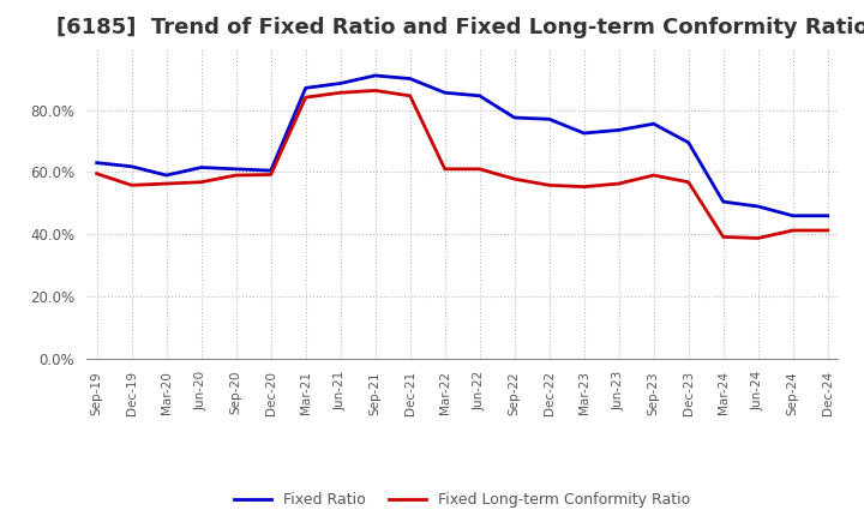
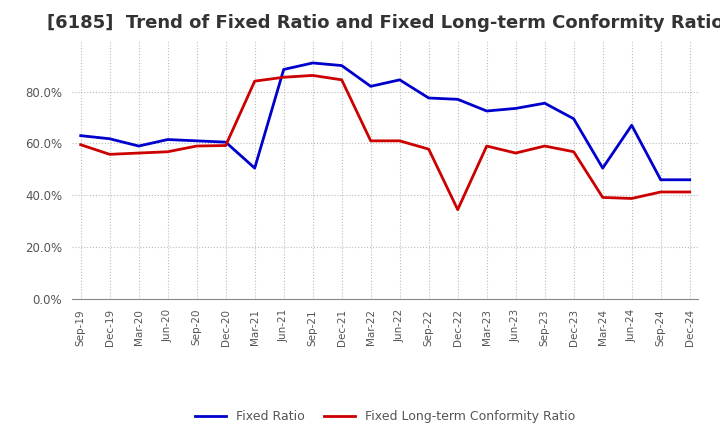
Fixed Ratio/Mar-21: 87.0% -> 50.5%
Fixed Ratio/Mar-22: 85.5% -> 82.0%
Fixed Long-term Conformity Ratio/Dec-22: 55.8% -> 34.5%
Fixed Long-term Conformity Ratio/Mar-23: 55.3% -> 59.0%
Fixed Ratio/Jun-24: 49.0% -> 67.0%
